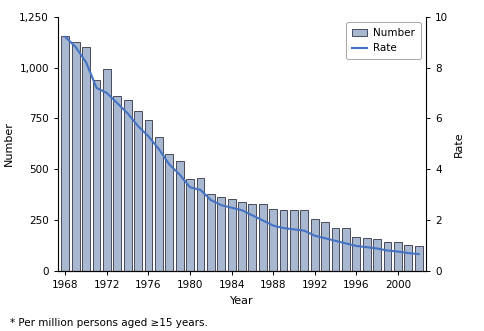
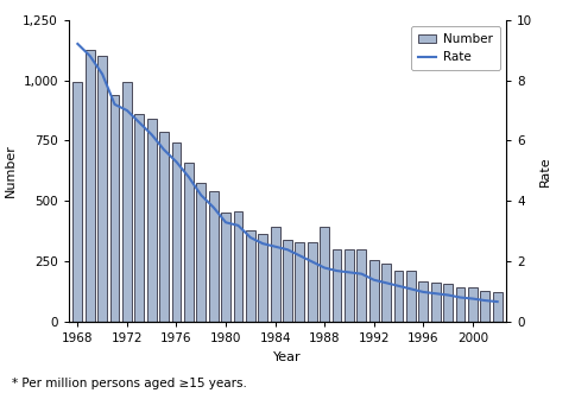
Number/1968: 1,157 -> 995
Number/1984: 355 -> 395
Number/1988: 305 -> 395
